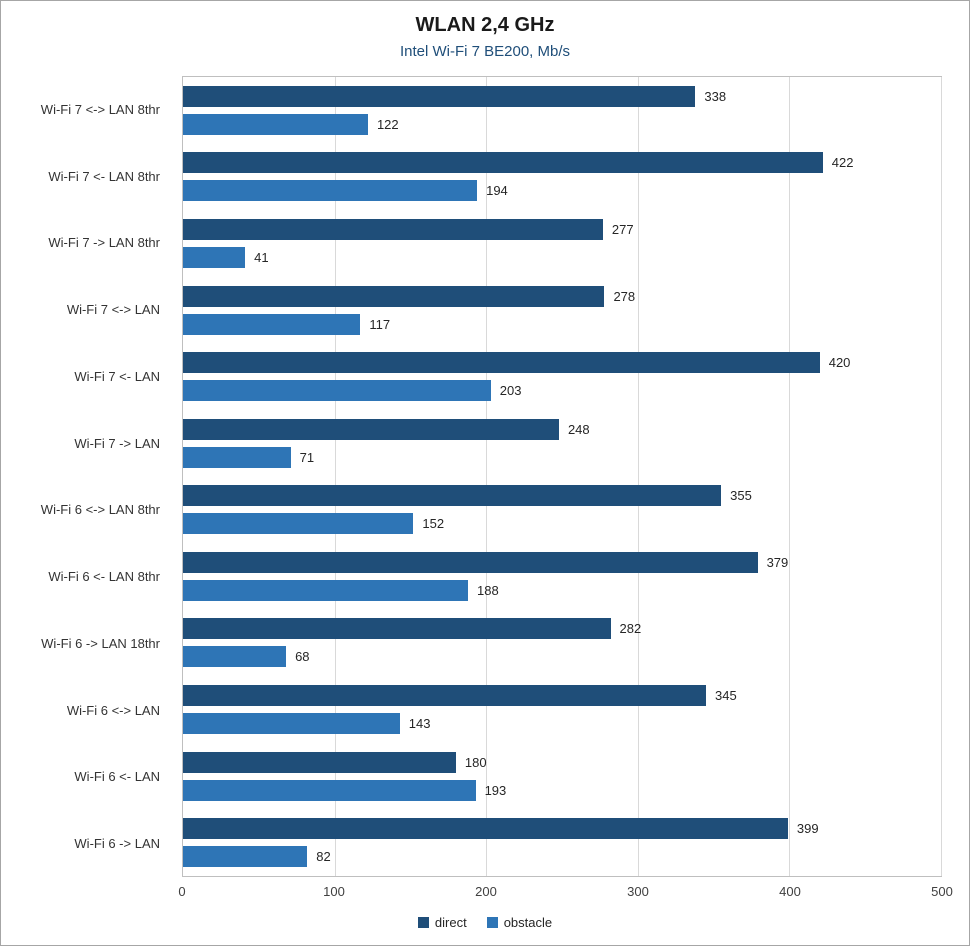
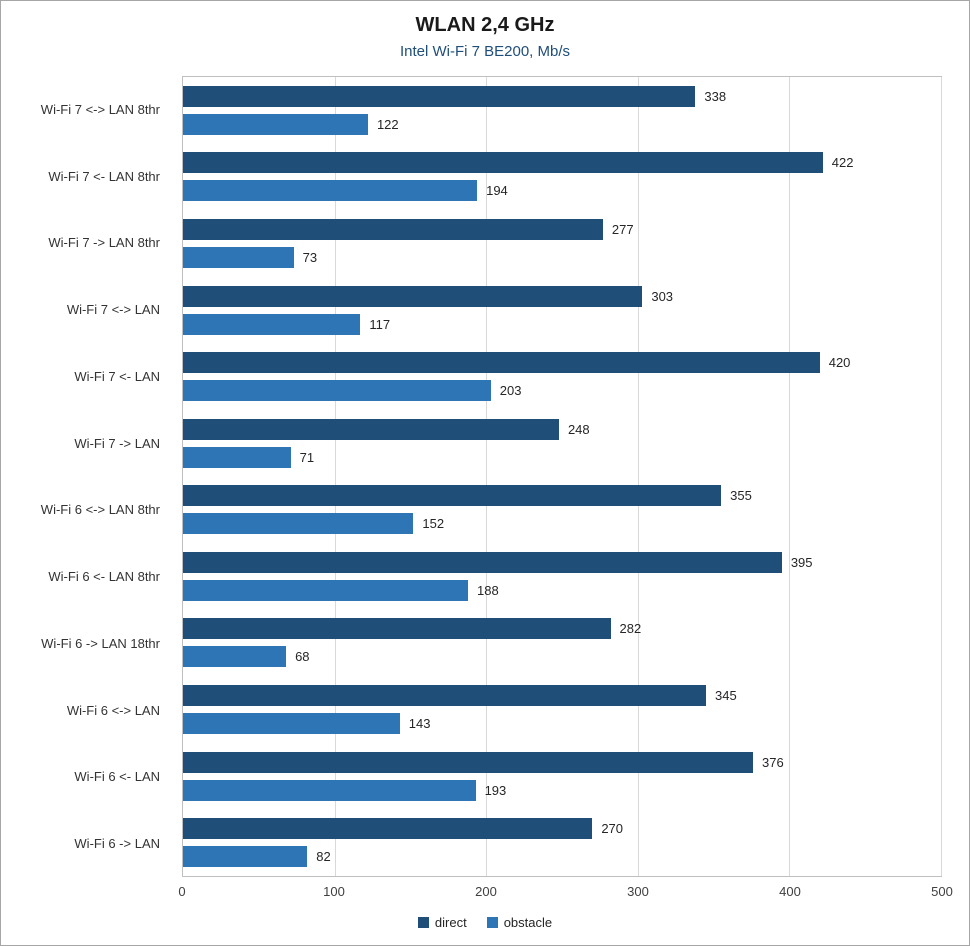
obstacle/Wi-Fi 7 -> LAN 8thr: 41 -> 73
direct/Wi-Fi 7 <-> LAN: 278 -> 303
direct/Wi-Fi 6 <- LAN 8thr: 379 -> 395
direct/Wi-Fi 6 <- LAN: 180 -> 376
direct/Wi-Fi 6 -> LAN: 399 -> 270
